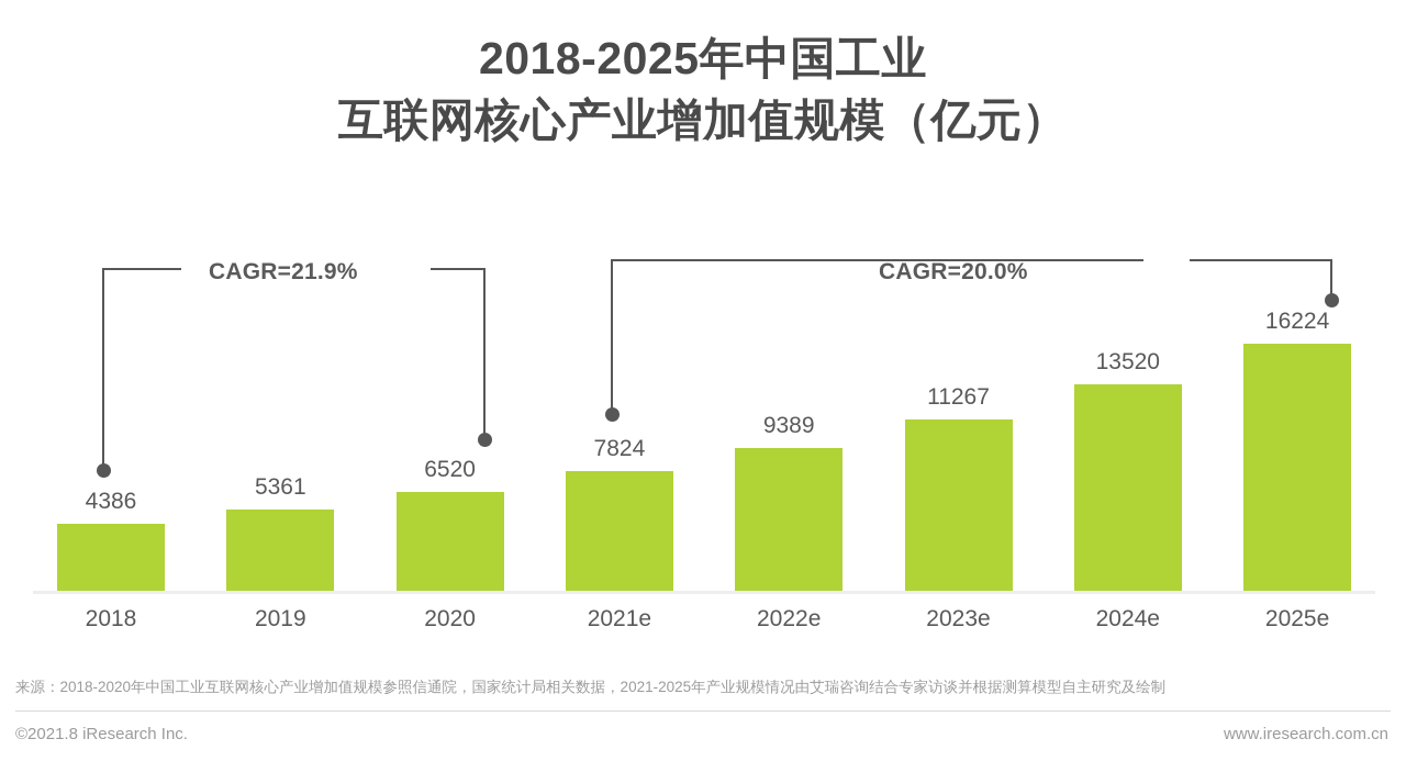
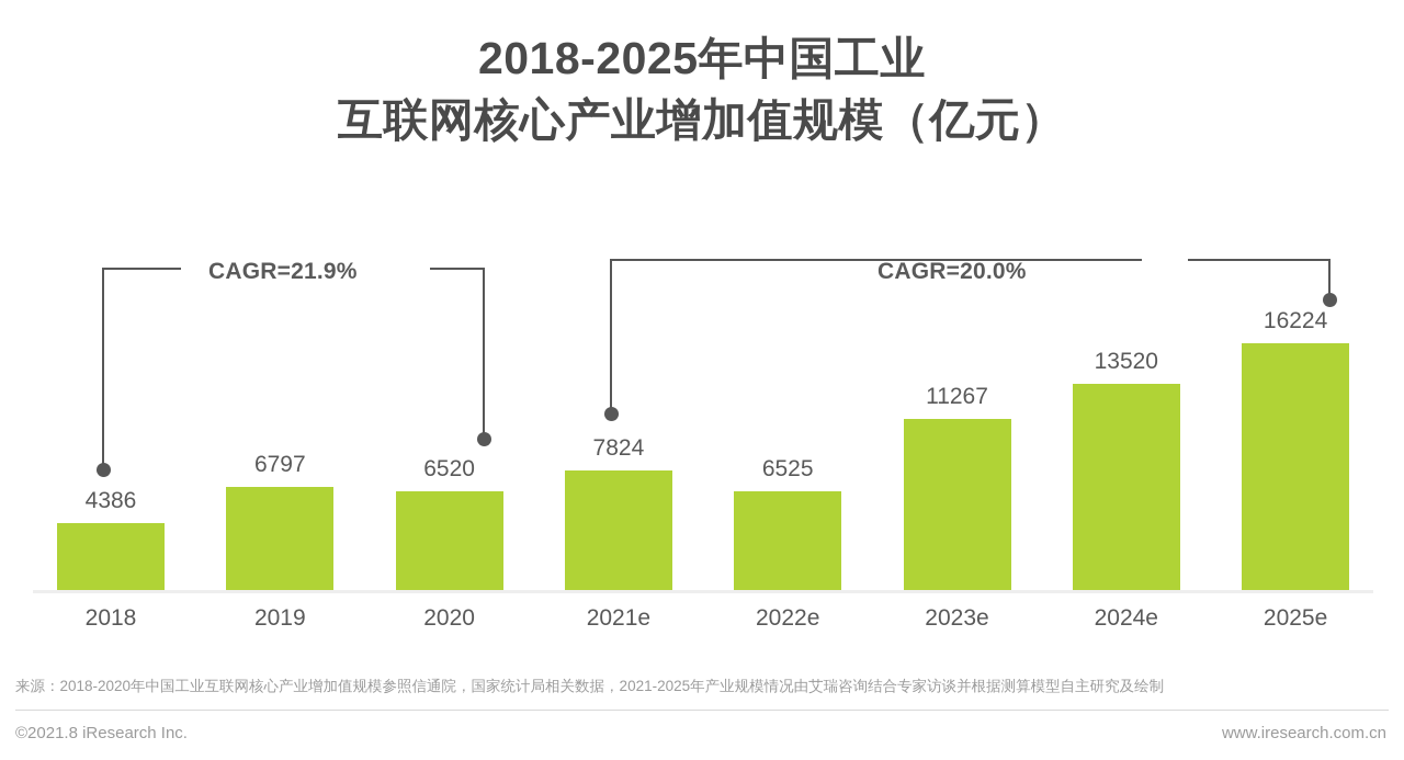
2019: 5361 -> 6797
2022e: 9389 -> 6525
